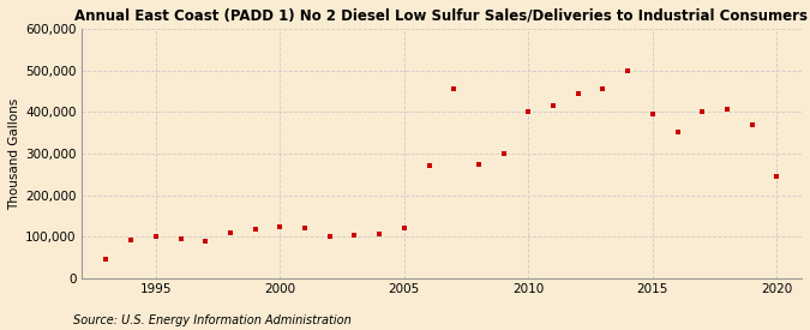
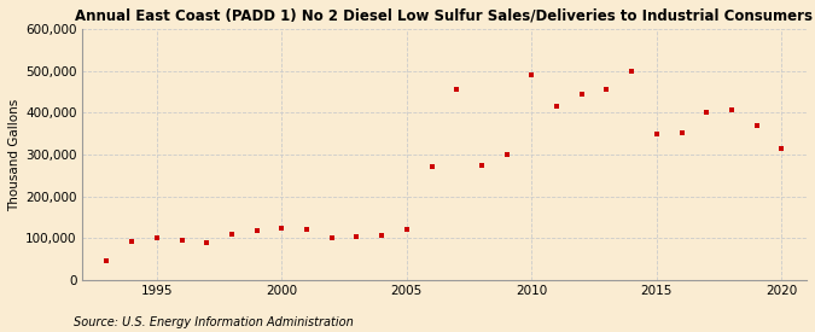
2010: 400,000 -> 490,000
2015: 395,000 -> 350,000
2020: 245,000 -> 315,000
